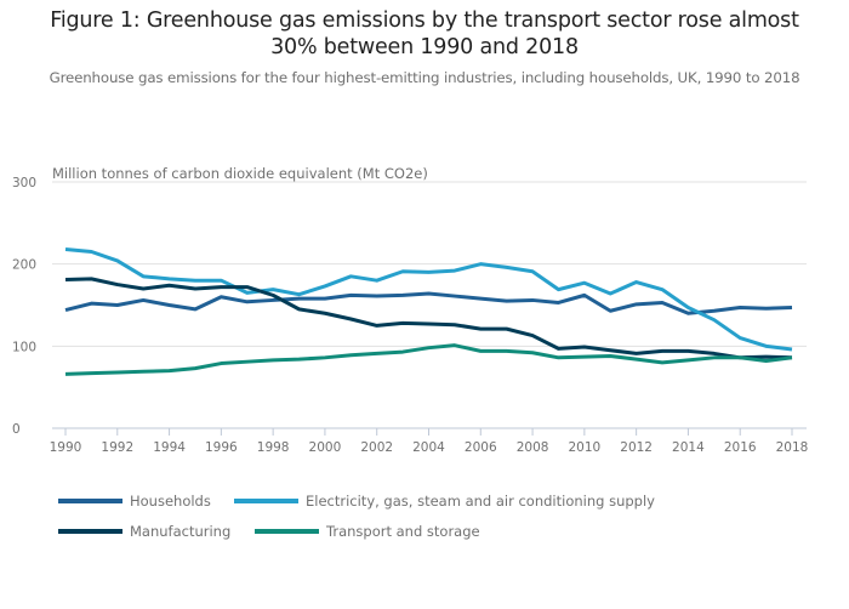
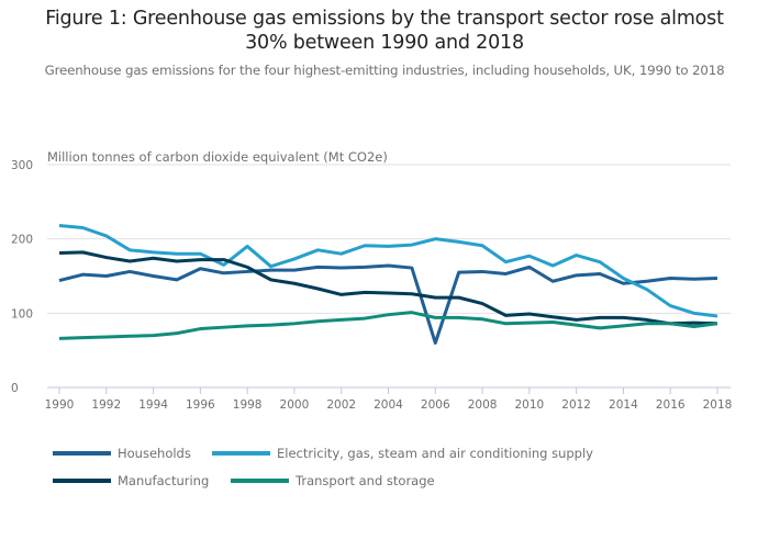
Electricity, gas, steam and air conditioning supply/1998: 170 -> 190
Households/2006: 160 -> 60
